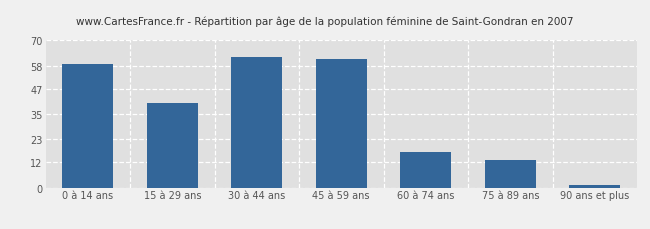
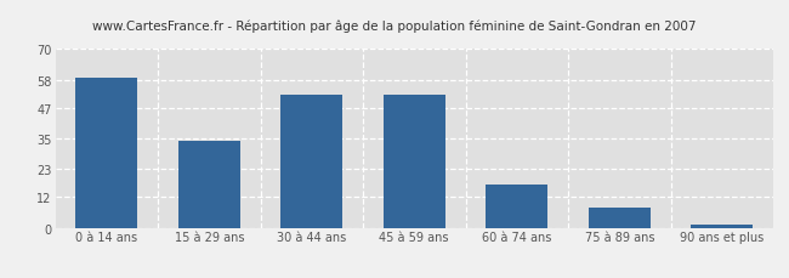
15 à 29 ans: 40 -> 34
30 à 44 ans: 62 -> 52
45 à 59 ans: 61 -> 52
75 à 89 ans: 13 -> 8
